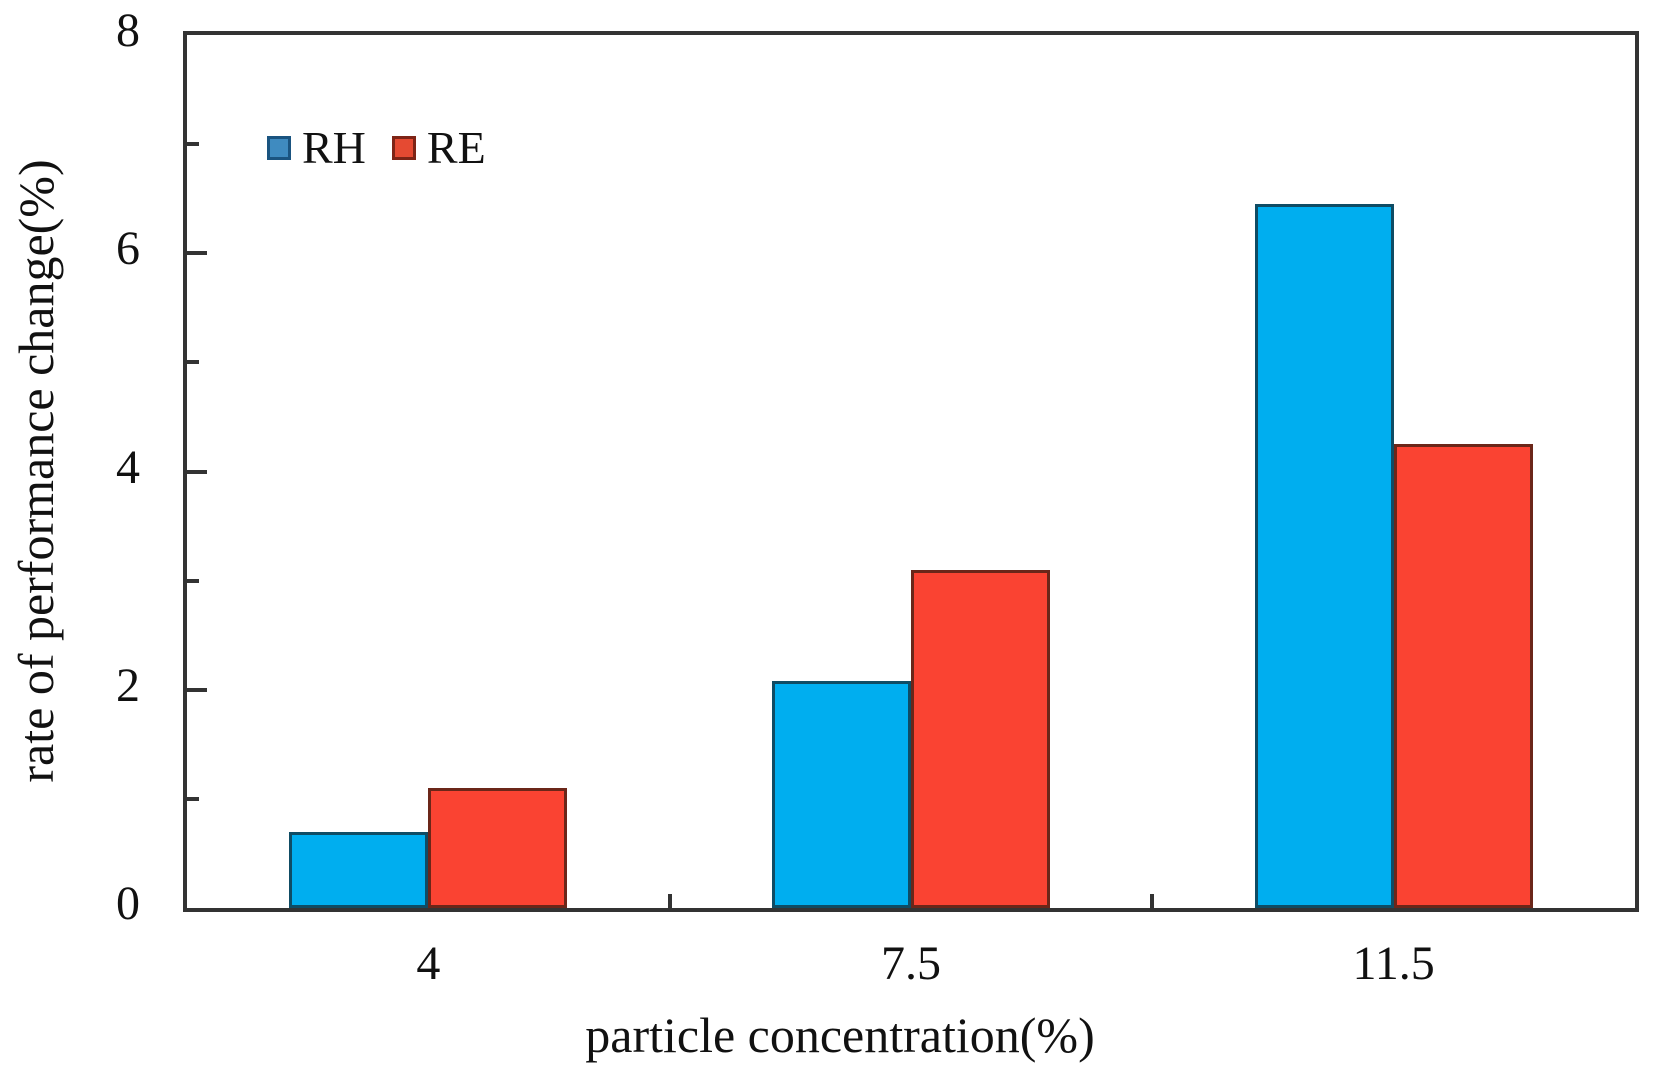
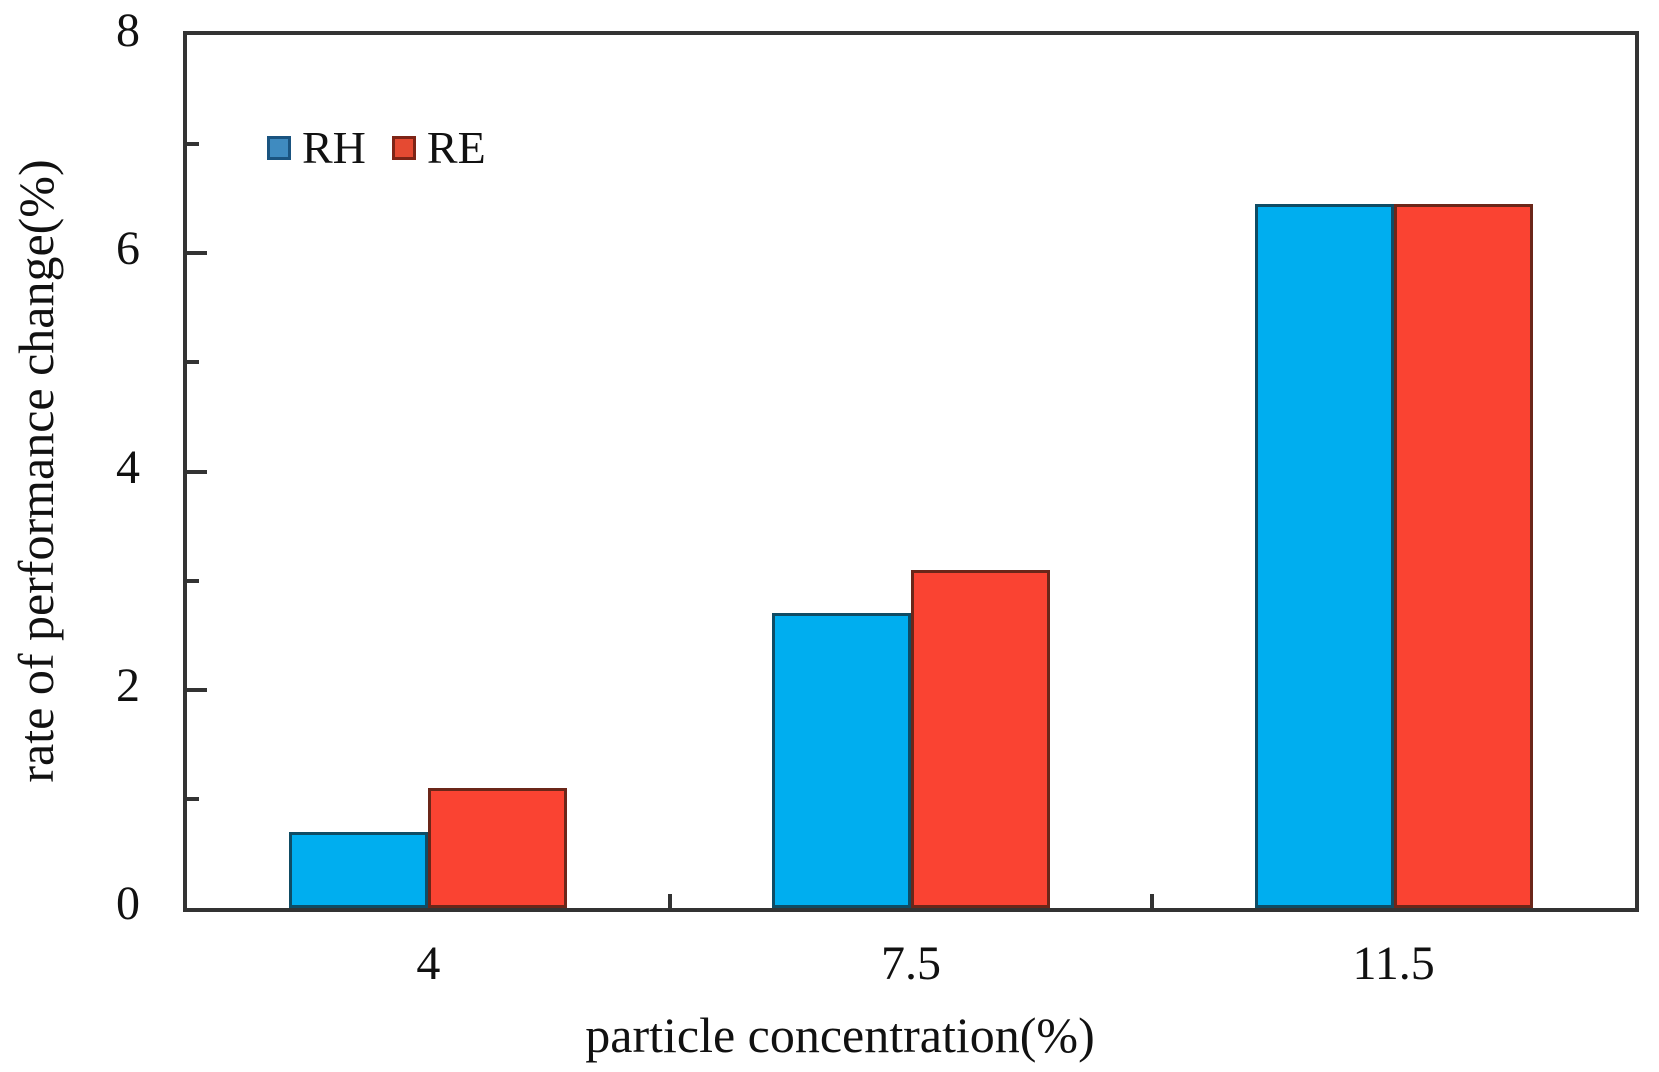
RH/7.5: 2.08 -> 2.70
RE/11.5: 4.25 -> 6.45
